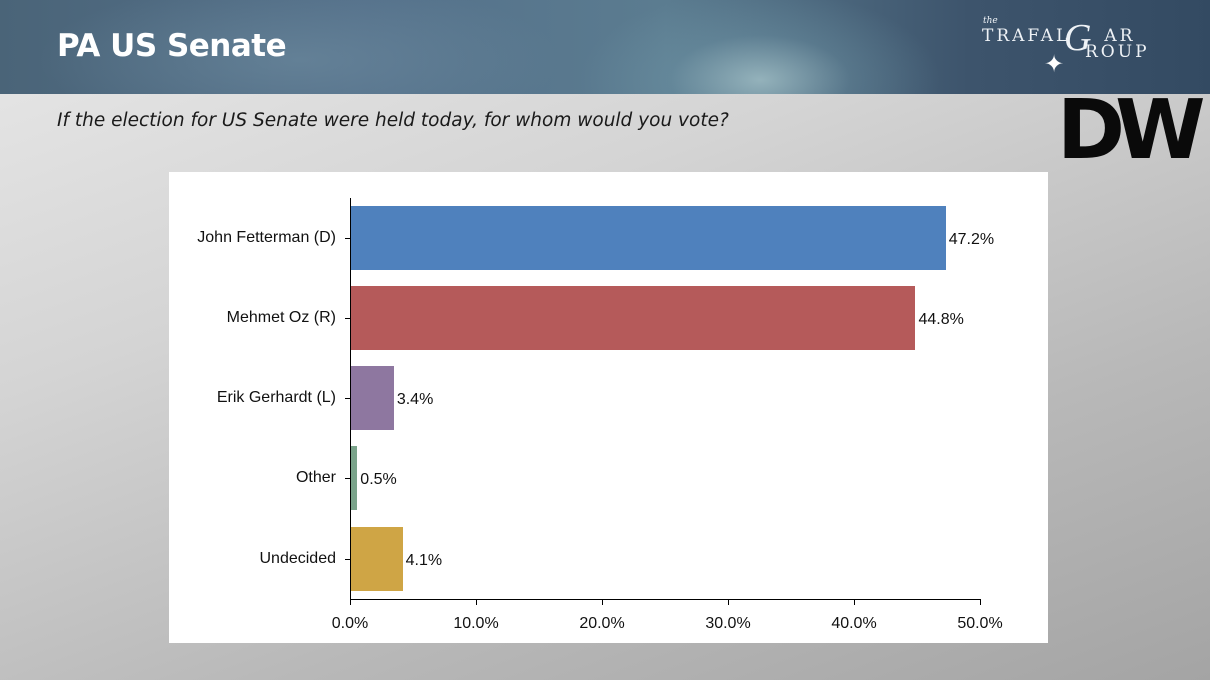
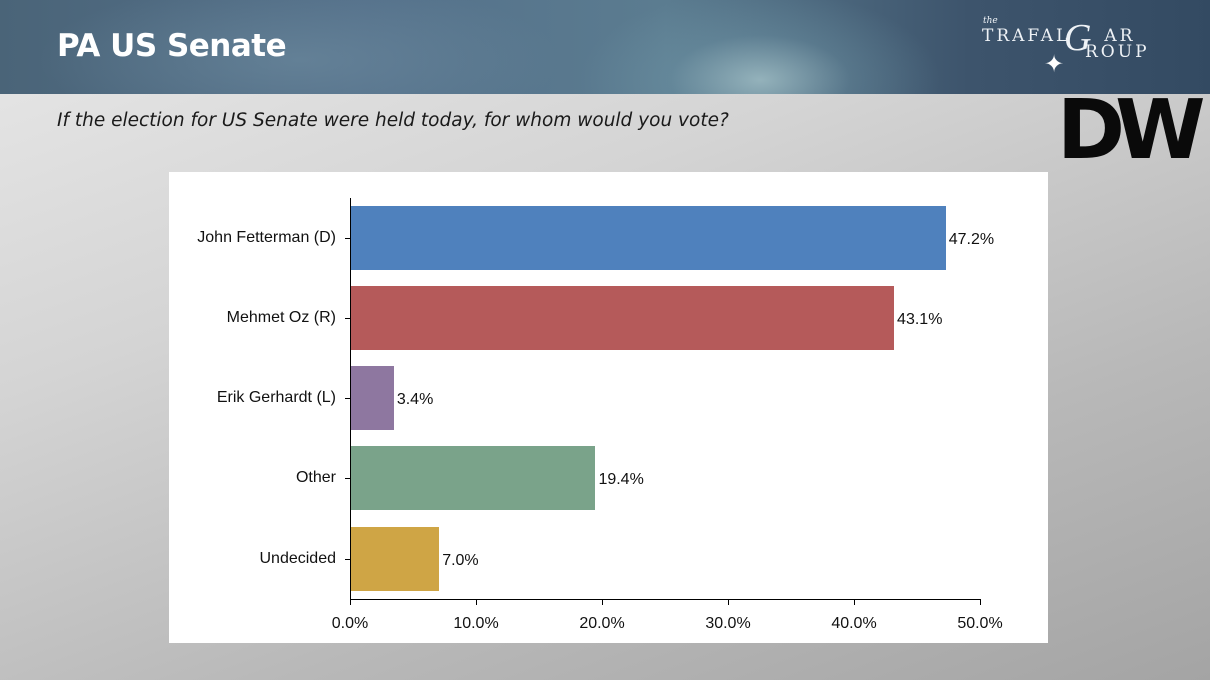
Mehmet Oz (R): 44.8% -> 43.1%
Other: 0.5% -> 19.4%
Undecided: 4.1% -> 7.0%
